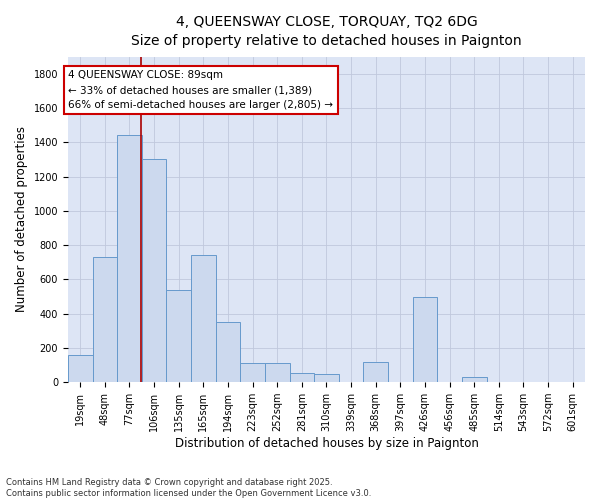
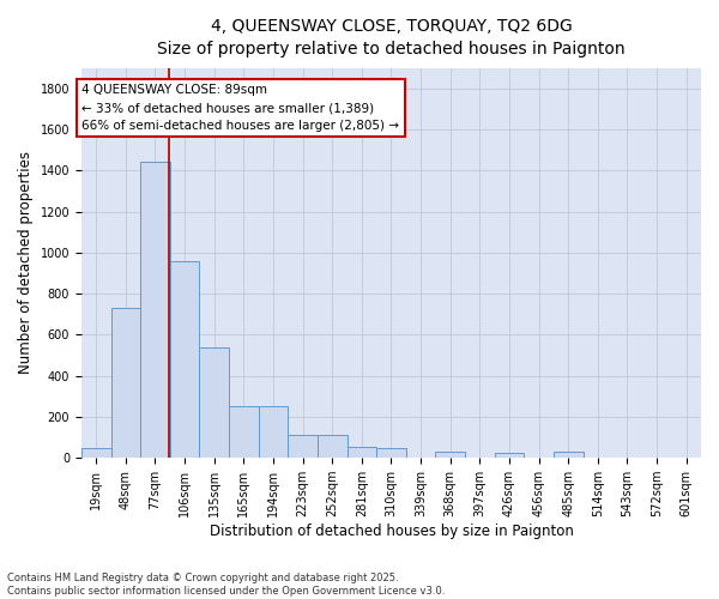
19sqm: 160 -> 50
106sqm: 1300 -> 960
165sqm: 740 -> 260
194sqm: 350 -> 260
368sqm: 120 -> 30
426sqm: 500 -> 20
